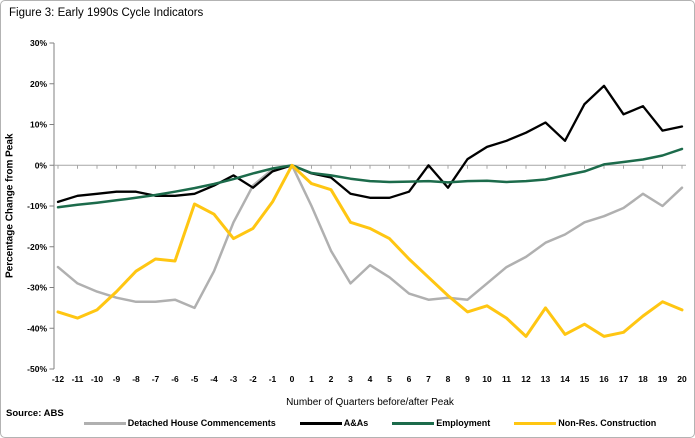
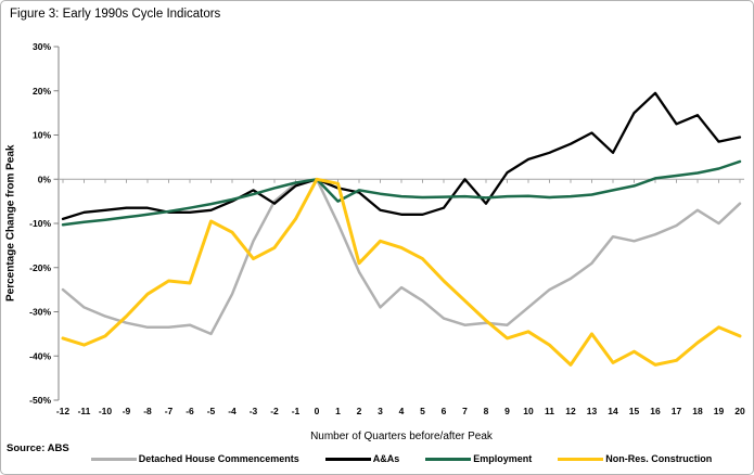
Employment/1: -2% -> -5%
Non-Res. Construction/1: -4% -> -1%
Non-Res. Construction/2: -6% -> -19%
Detached House Commencements/14: -17% -> -13%
